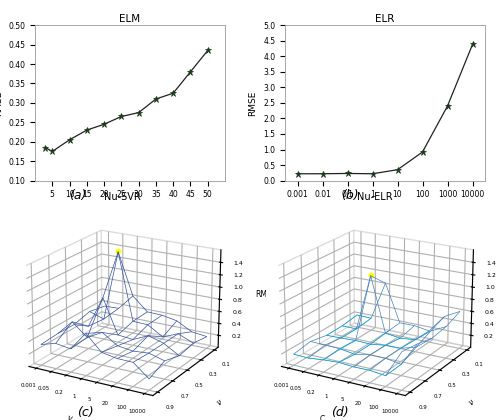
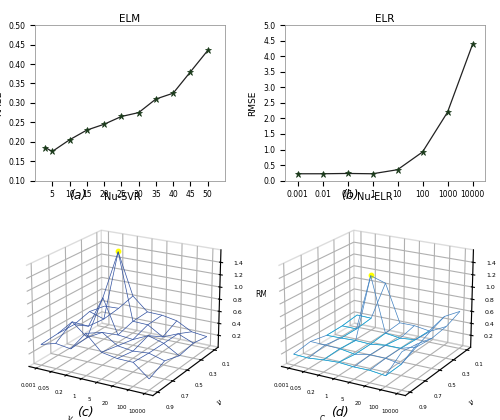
ELR/1000: 2.40 -> 2.20
